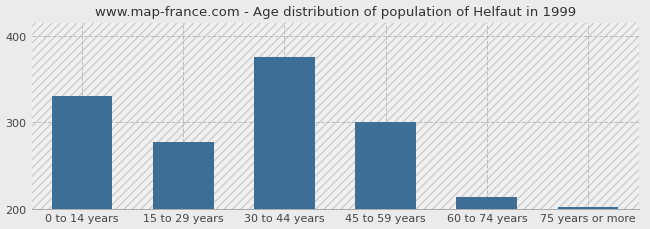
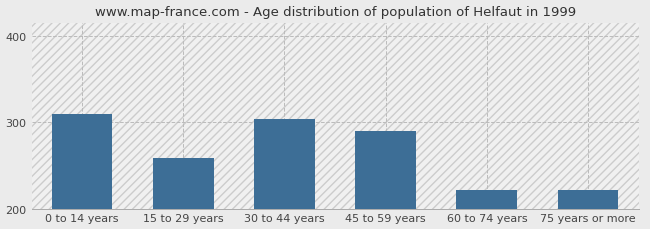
0 to 14 years: 330 -> 310
15 to 29 years: 277 -> 258
30 to 44 years: 376 -> 304
45 to 59 years: 300 -> 290
60 to 74 years: 213 -> 222
75 years or more: 202 -> 222
